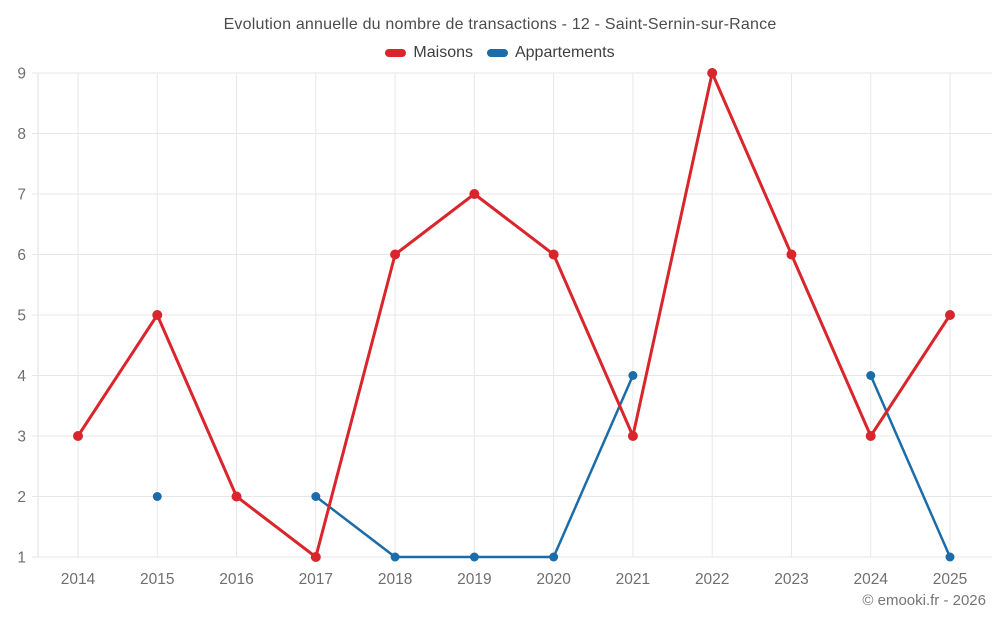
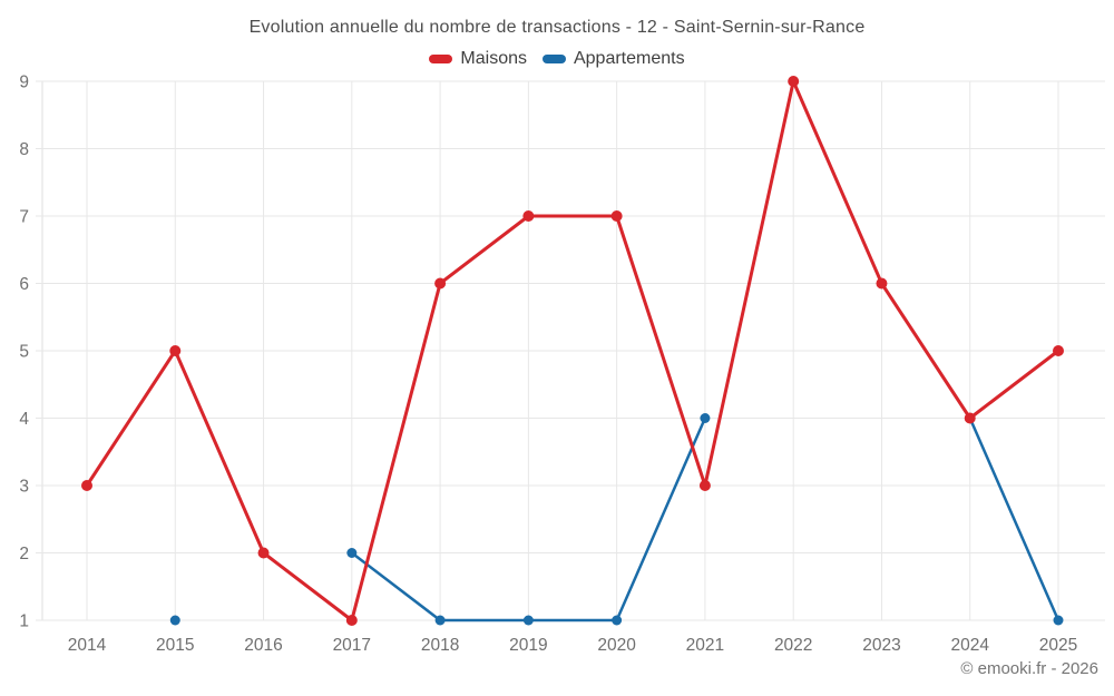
Appartements/2015: 2 -> 1
Maisons/2020: 6 -> 7
Maisons/2024: 3 -> 4
